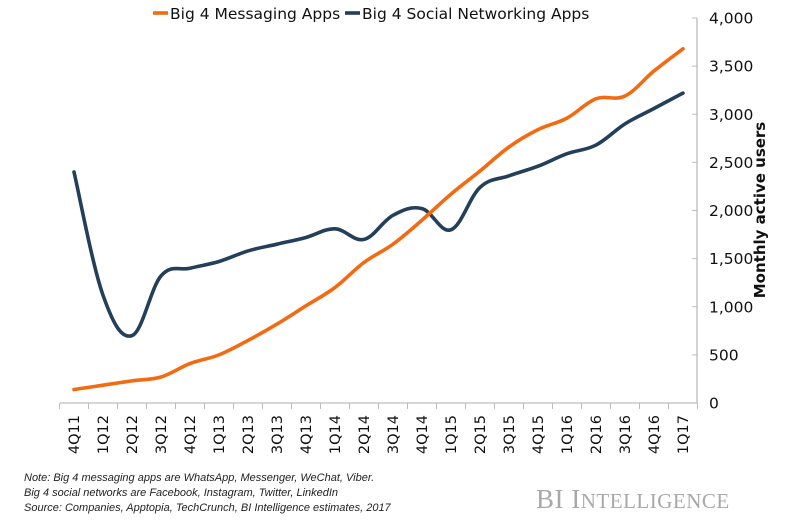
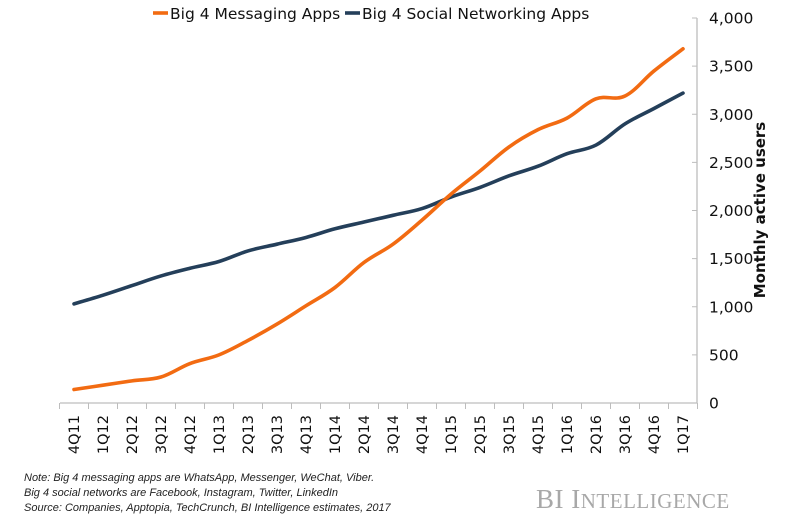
Big 4 Social Networking Apps/4Q11: 2400 -> 1000
Big 4 Social Networking Apps/2Q12: 700 -> 1200
Big 4 Social Networking Apps/2Q14: 1700 -> 1900
Big 4 Social Networking Apps/1Q15: 1800 -> 2100
